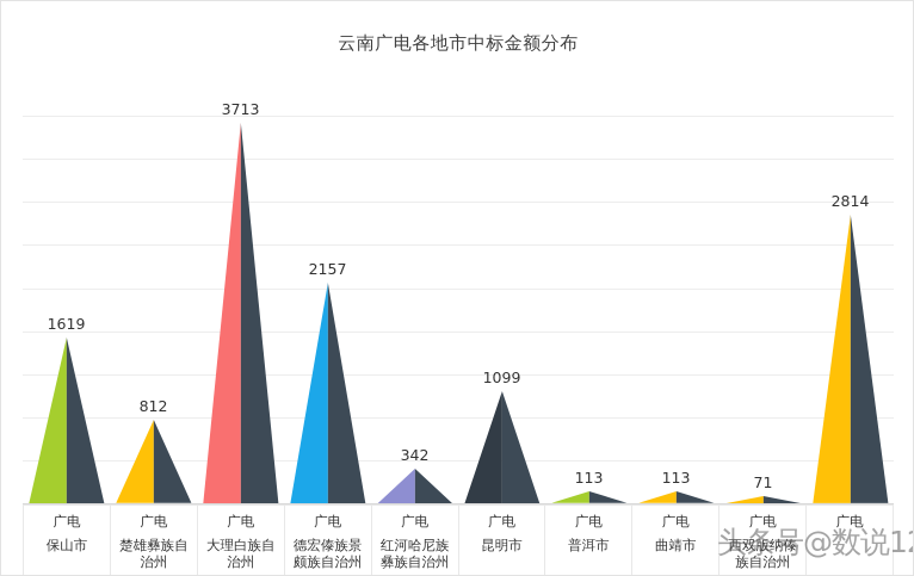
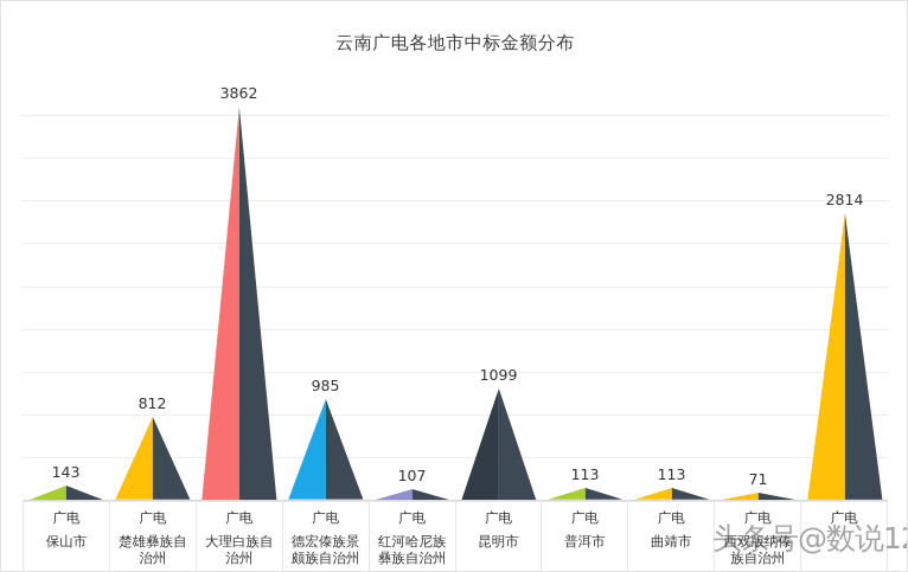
广电 保山市: 1619 -> 143
广电 大理白族自治州: 3713 -> 3862
广电 德宏傣族景颇族自治州: 2157 -> 985
广电 红河哈尼族彝族自治州: 342 -> 107
